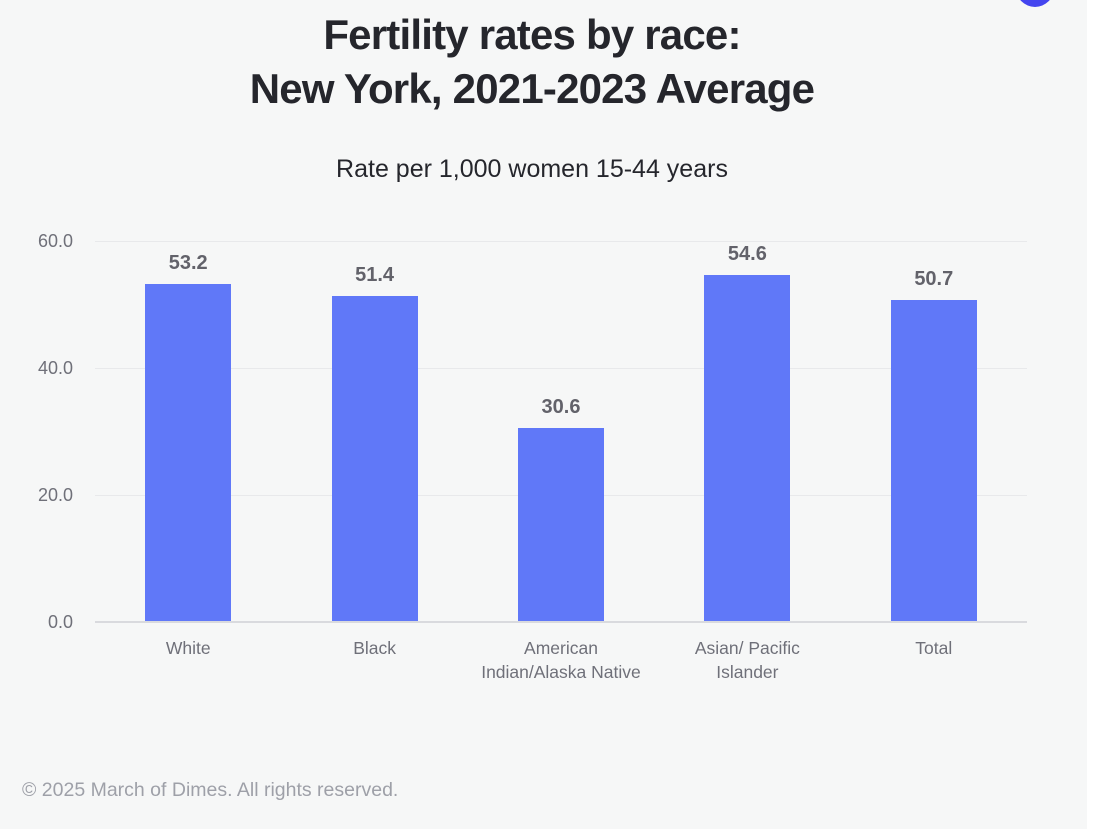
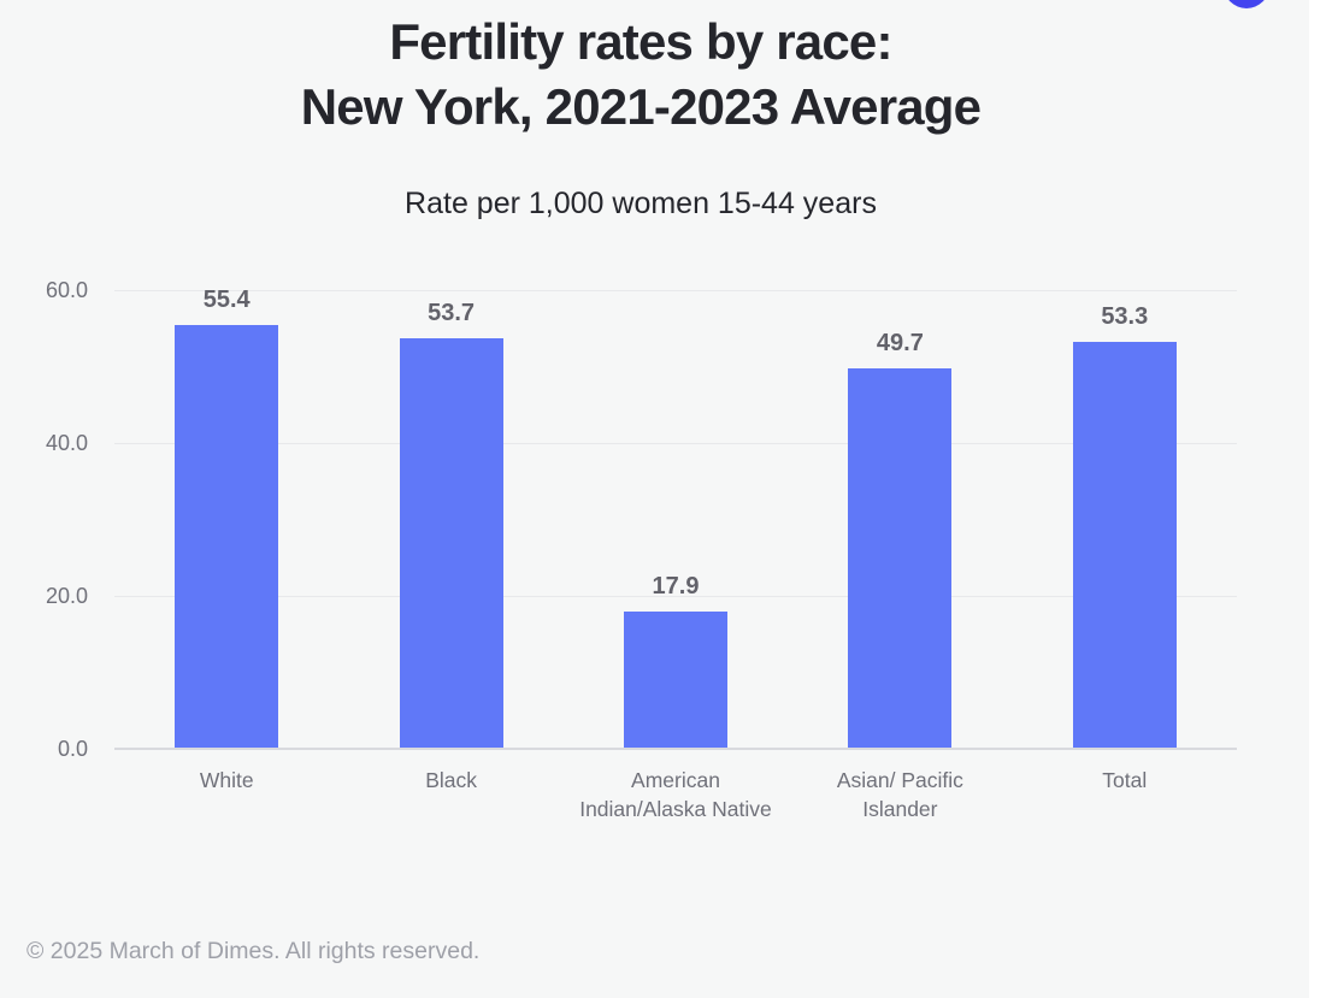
White: 53.2 -> 55.4
Black: 51.4 -> 53.7
American Indian/Alaska Native: 30.6 -> 17.9
Asian/ Pacific Islander: 54.6 -> 49.7
Total: 50.7 -> 53.3
